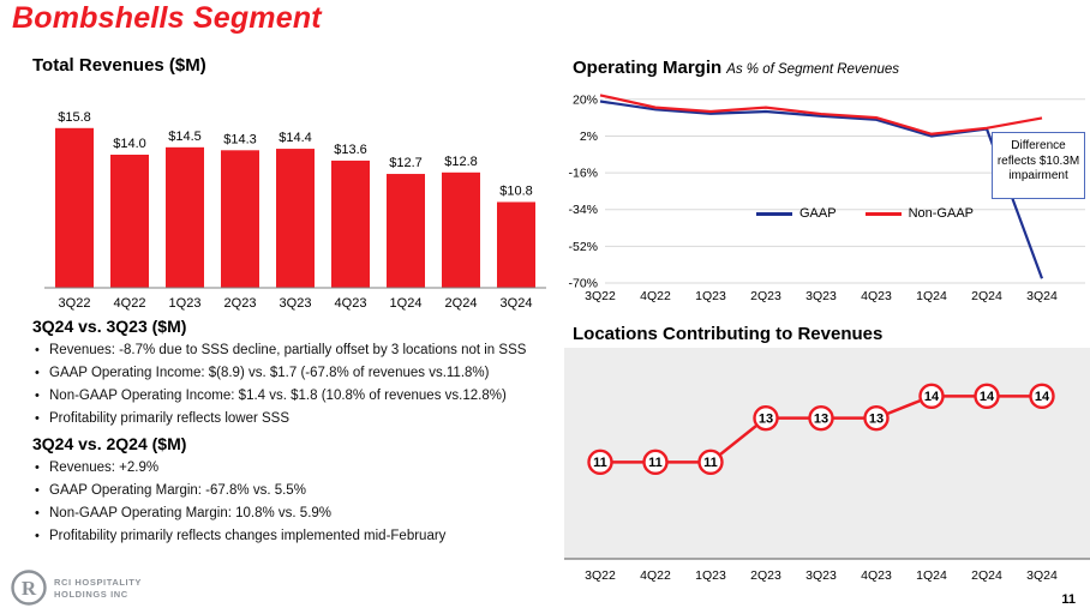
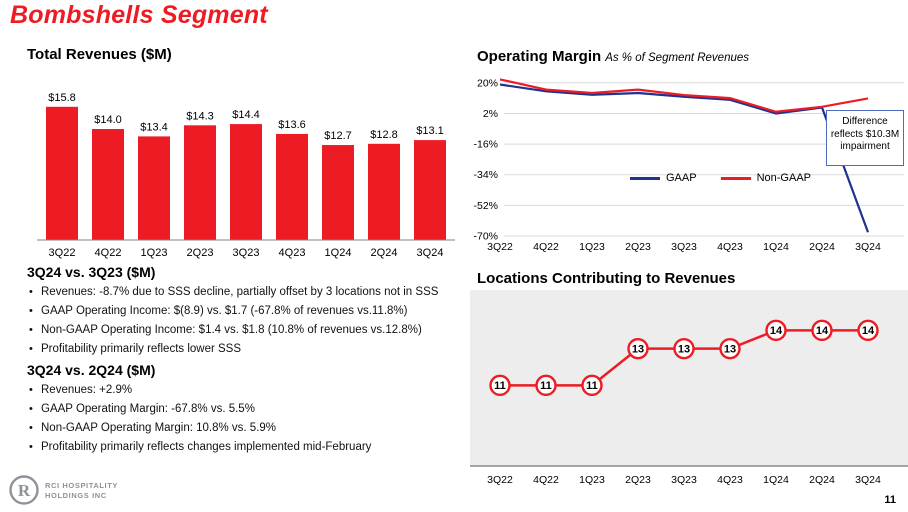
Total Revenues ($M)/1Q23: $14.5 -> $13.4
Total Revenues ($M)/3Q24: $10.8 -> $13.1
